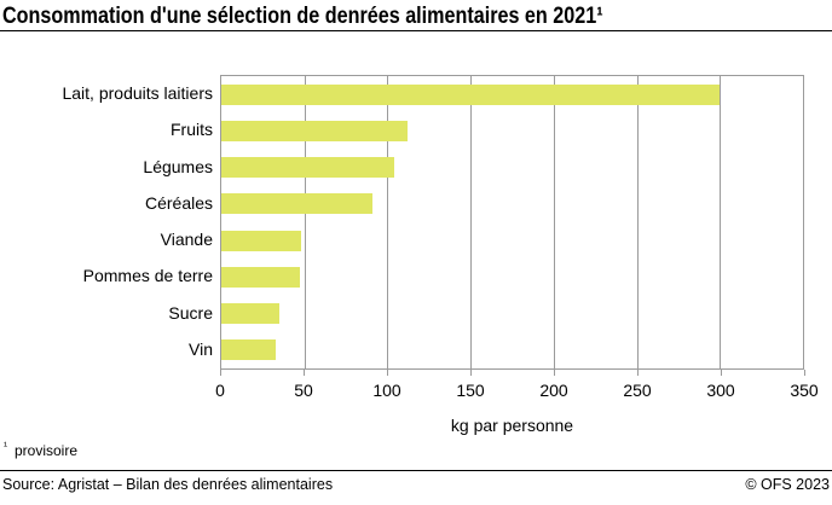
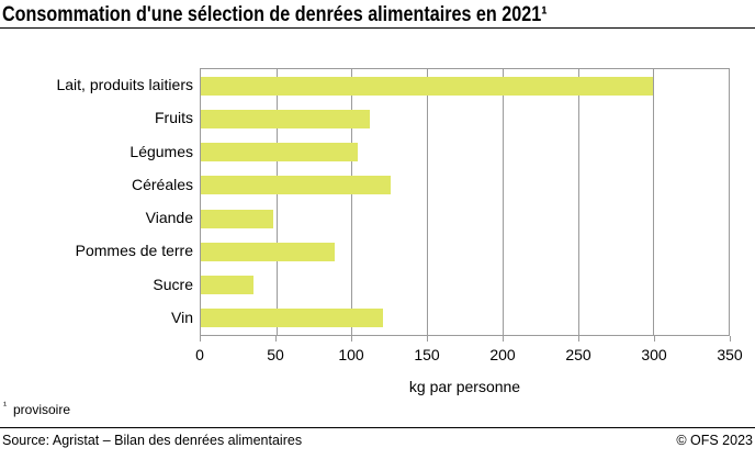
Céréales: 91 -> 126
Pommes de terre: 47 -> 89
Vin: 33 -> 121
